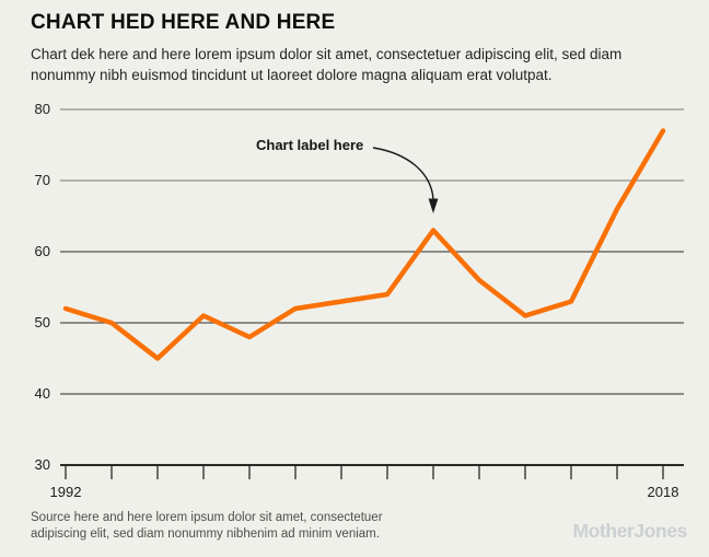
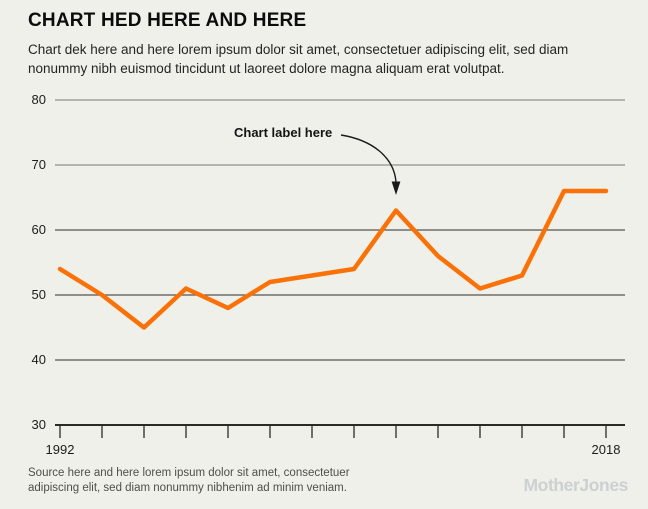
1992: 52 -> 54
2018: 77 -> 66
